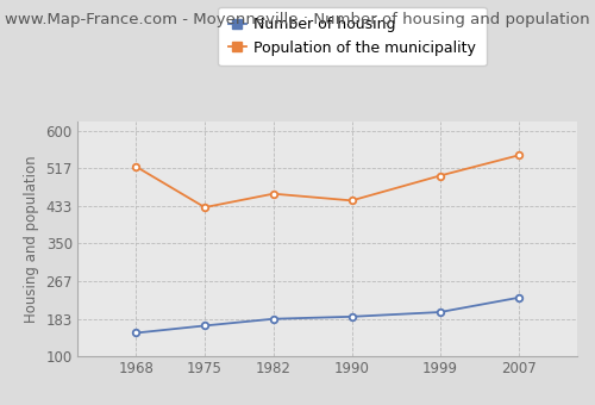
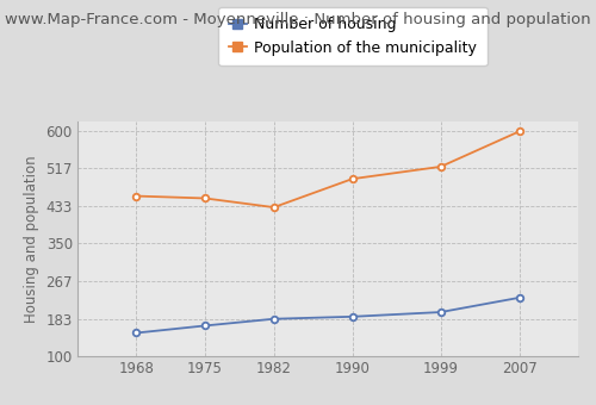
Population of the municipality/1968: 520 -> 455
Population of the municipality/1975: 430 -> 450
Population of the municipality/1982: 460 -> 430
Population of the municipality/1990: 445 -> 493
Population of the municipality/1999: 500 -> 520
Population of the municipality/2007: 545 -> 598
